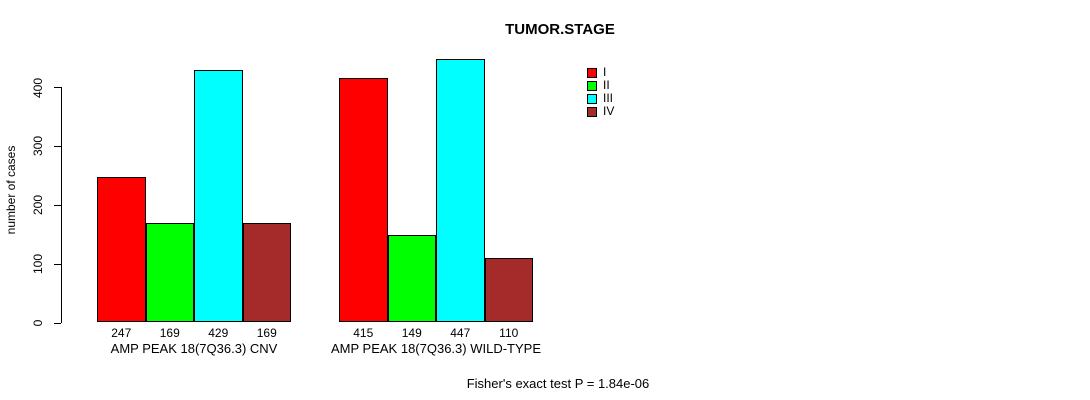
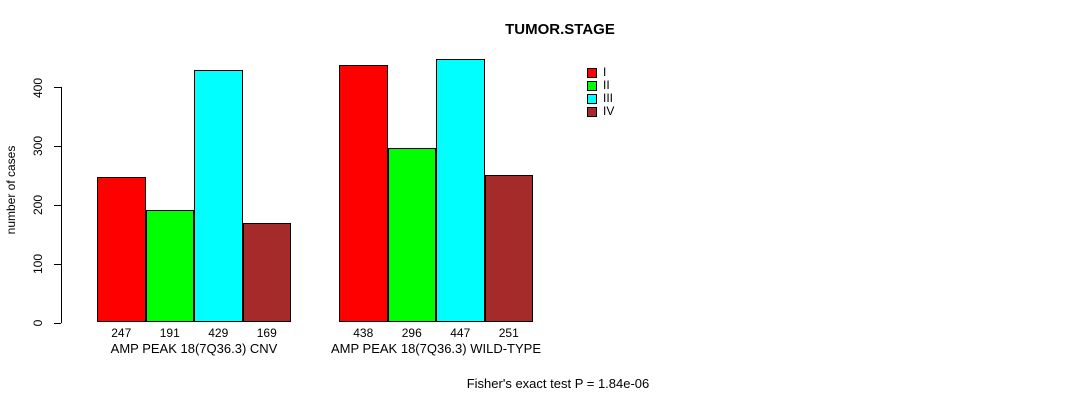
II/AMP PEAK 18(7Q36.3) CNV: 169 -> 191
I/AMP PEAK 18(7Q36.3) WILD-TYPE: 415 -> 438
II/AMP PEAK 18(7Q36.3) WILD-TYPE: 149 -> 296
IV/AMP PEAK 18(7Q36.3) WILD-TYPE: 110 -> 251
